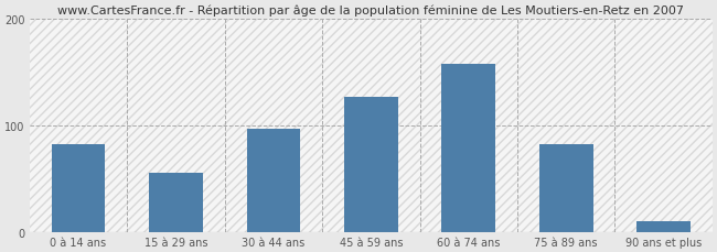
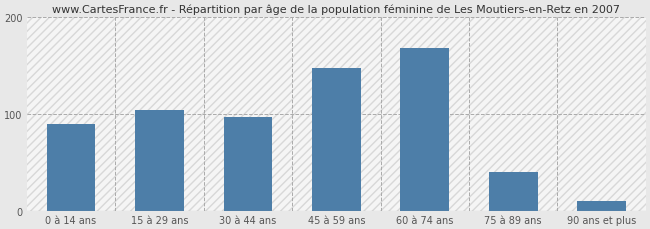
0 à 14 ans: 82 -> 90
15 à 29 ans: 55 -> 104
45 à 59 ans: 127 -> 148
60 à 74 ans: 158 -> 168
75 à 89 ans: 82 -> 40
